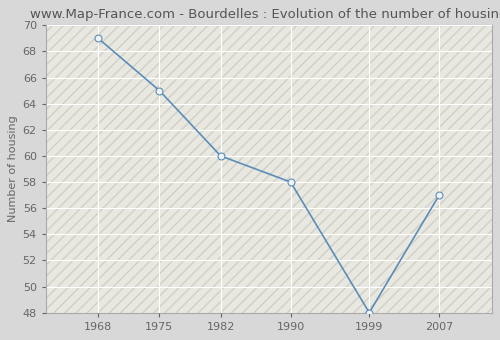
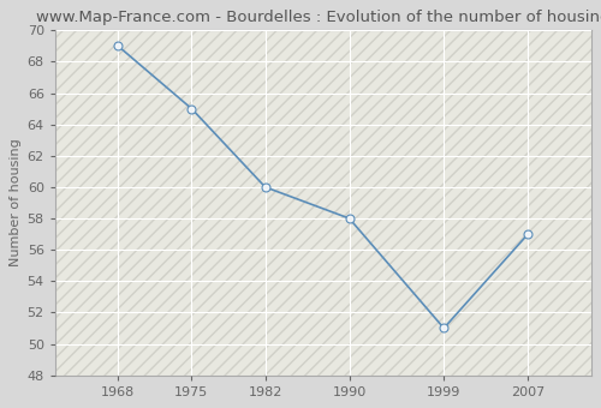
1999: 48 -> 51
